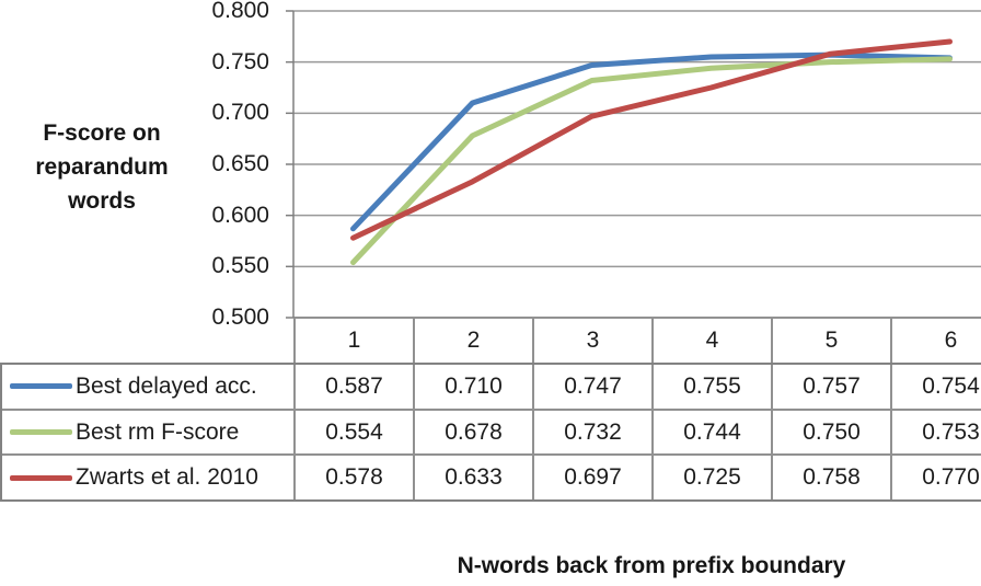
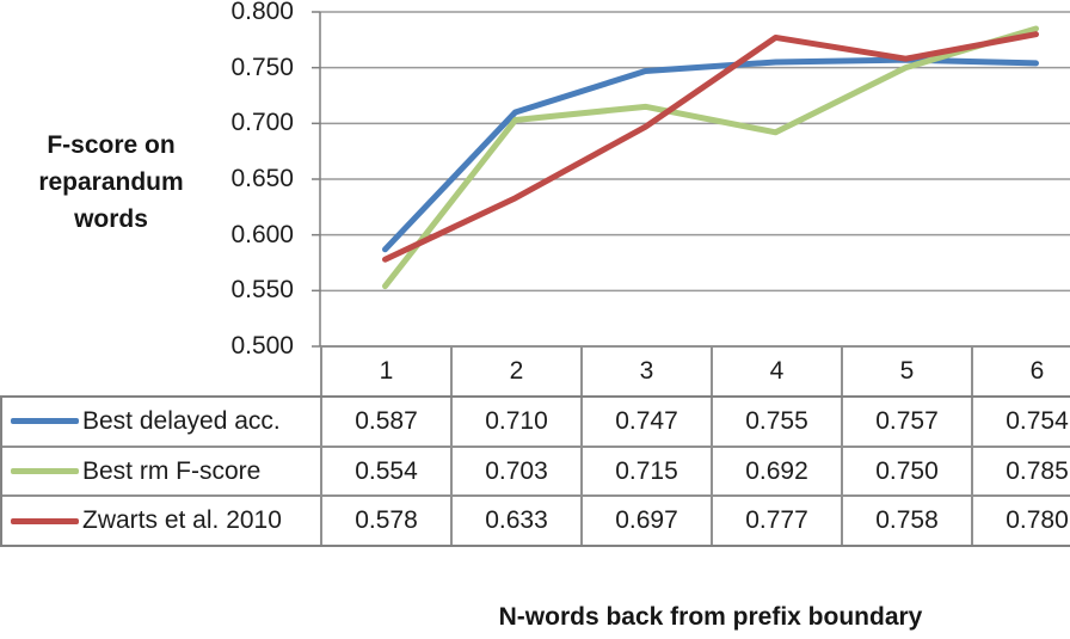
Best rm F-score/2: 0.678 -> 0.703
Best rm F-score/3: 0.732 -> 0.715
Best rm F-score/4: 0.744 -> 0.692
Zwarts et al. 2010/4: 0.725 -> 0.777
Best rm F-score/6: 0.753 -> 0.785
Zwarts et al. 2010/6: 0.770 -> 0.780
